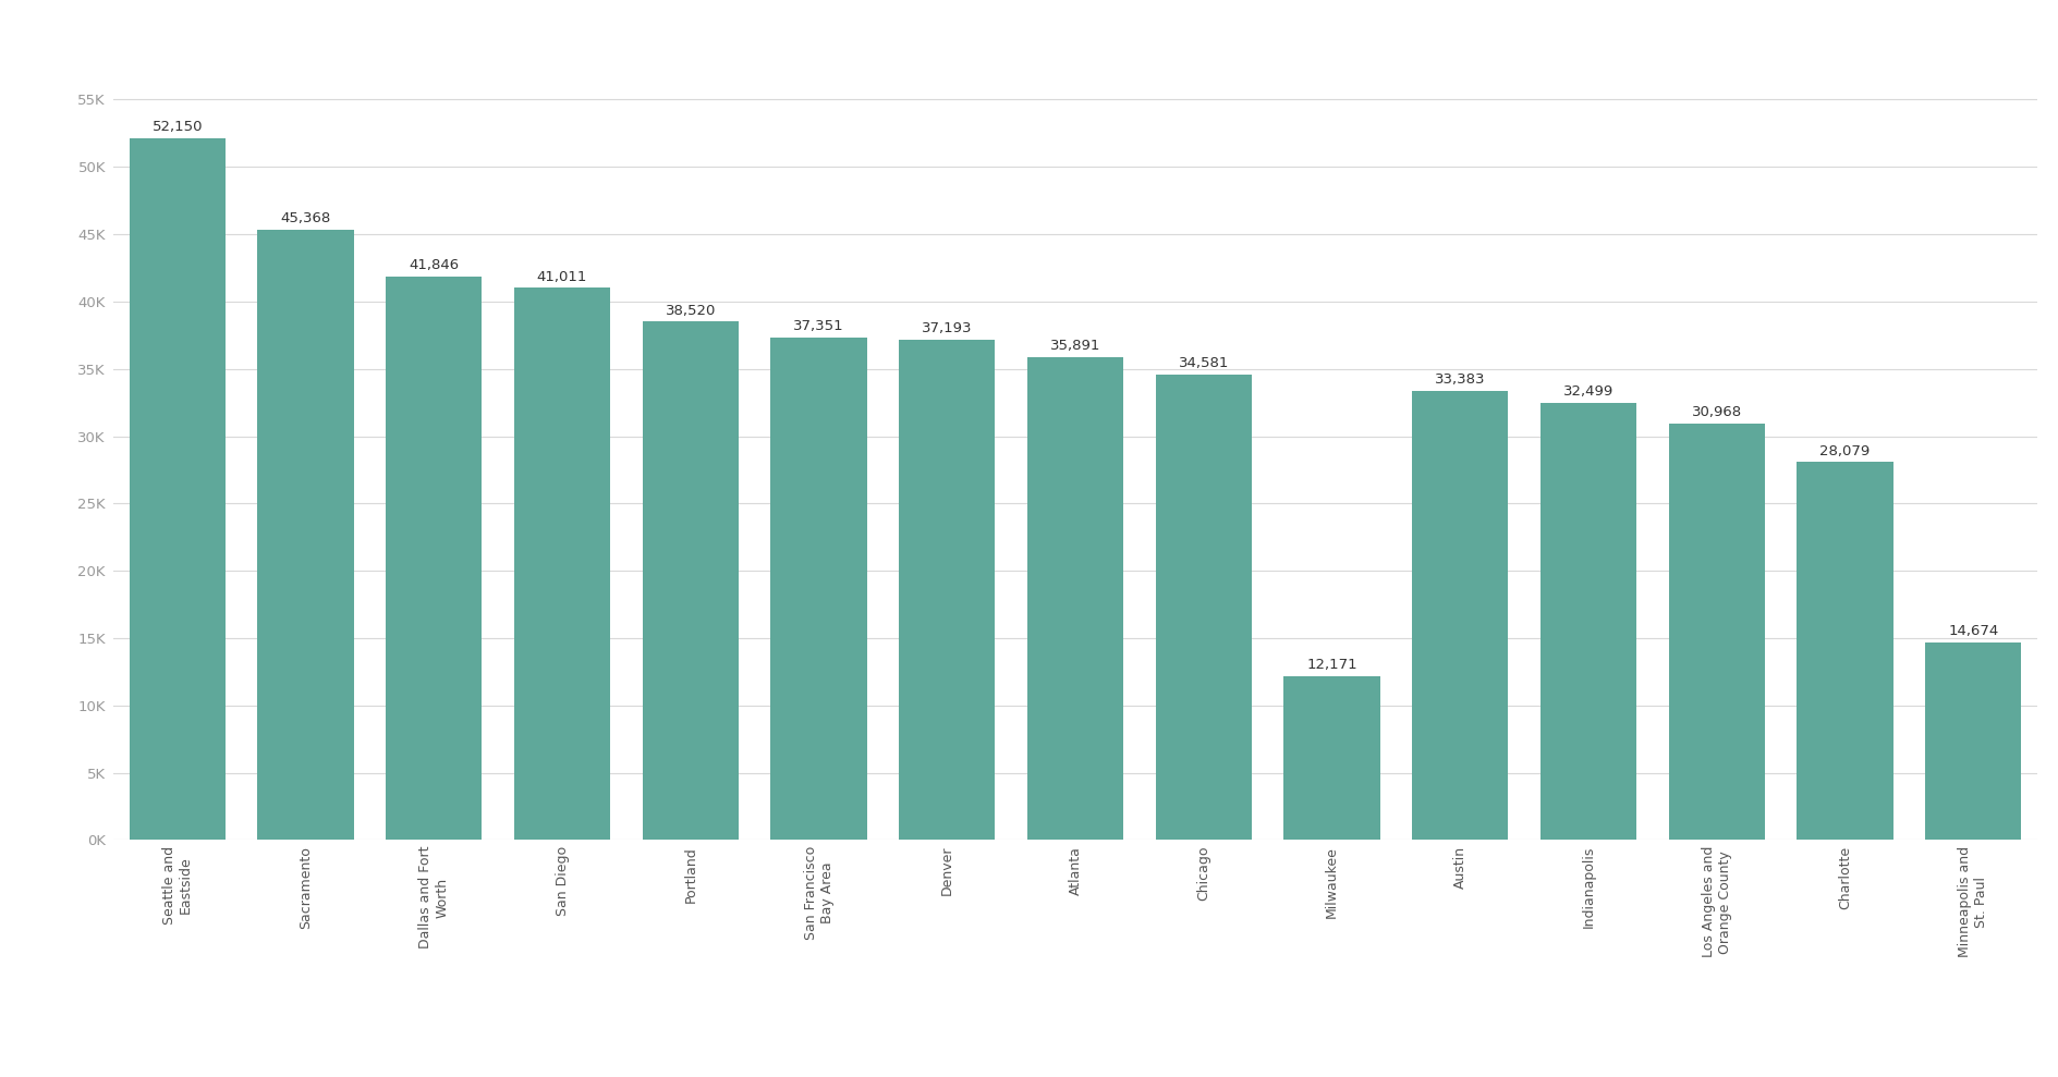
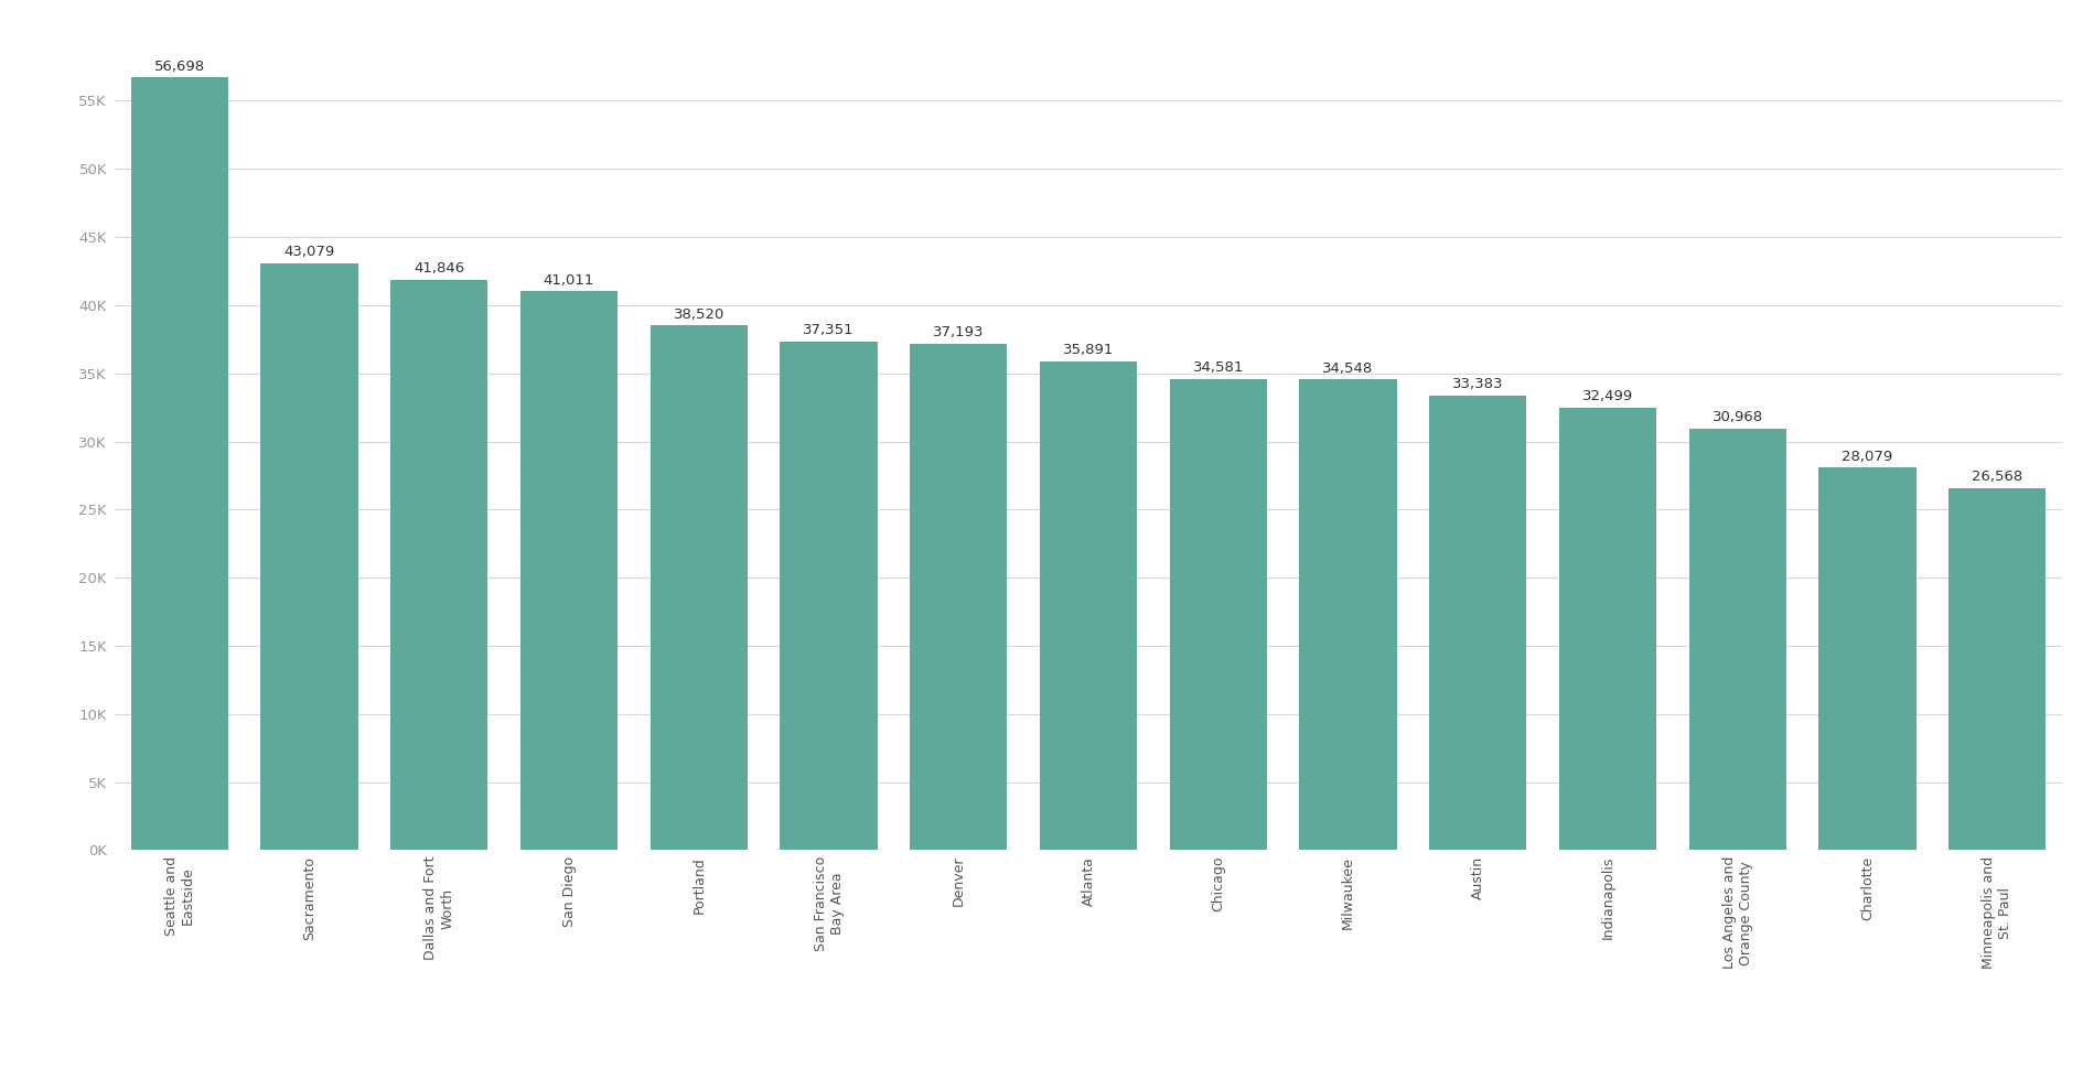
Seattle and Eastside: 52,150 -> 56,698
Sacramento: 45,368 -> 43,079
Milwaukee: 12,171 -> 34,548
Minneapolis and St. Paul: 14,674 -> 26,568
